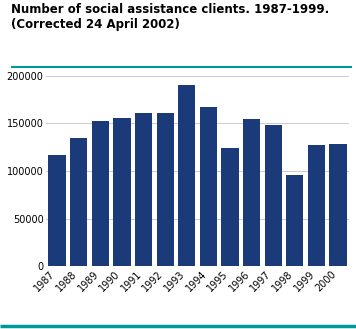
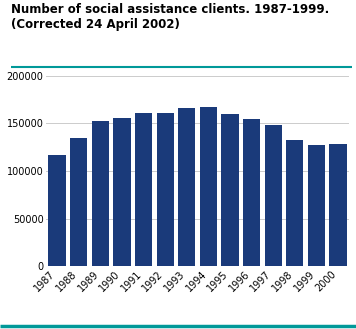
1993: 190000 -> 166000
1995: 124000 -> 160000
1998: 96000 -> 133000
